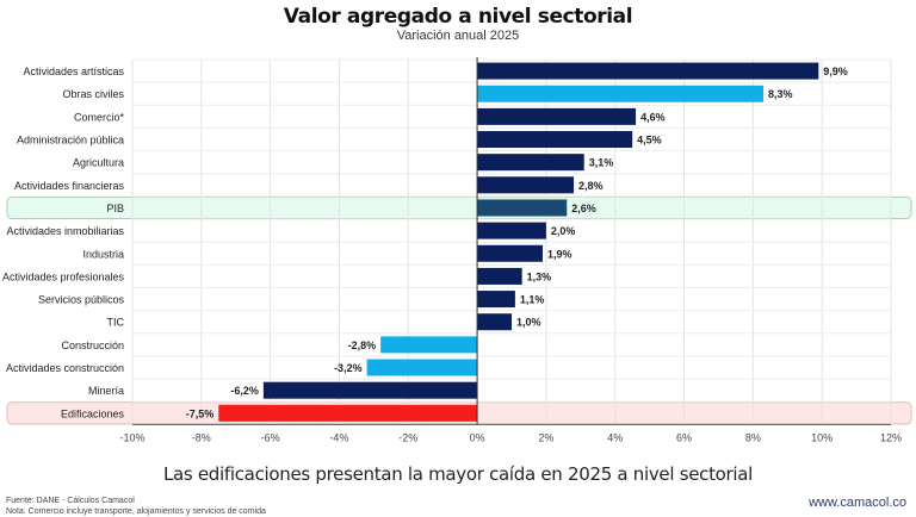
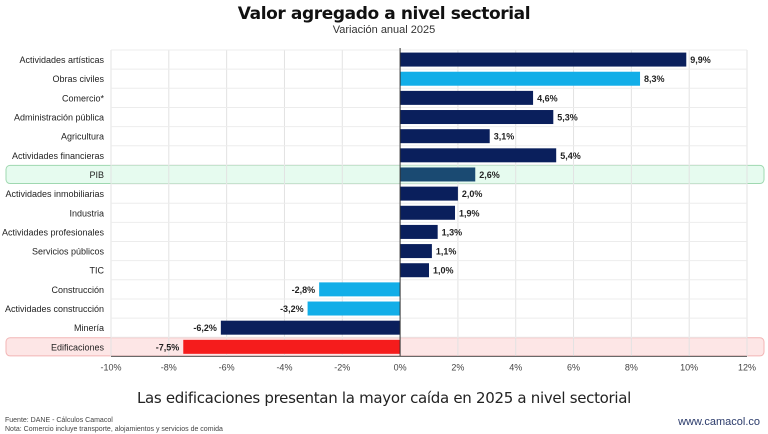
Administración pública: 4,5% -> 5,3%
Actividades financieras: 2,8% -> 5,4%
